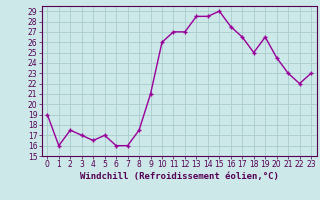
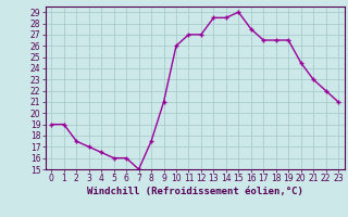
1: 16.0 -> 19.0
5: 17.0 -> 16.0
7: 16.0 -> 15.0
18: 25.0 -> 26.5
23: 23.0 -> 21.0
